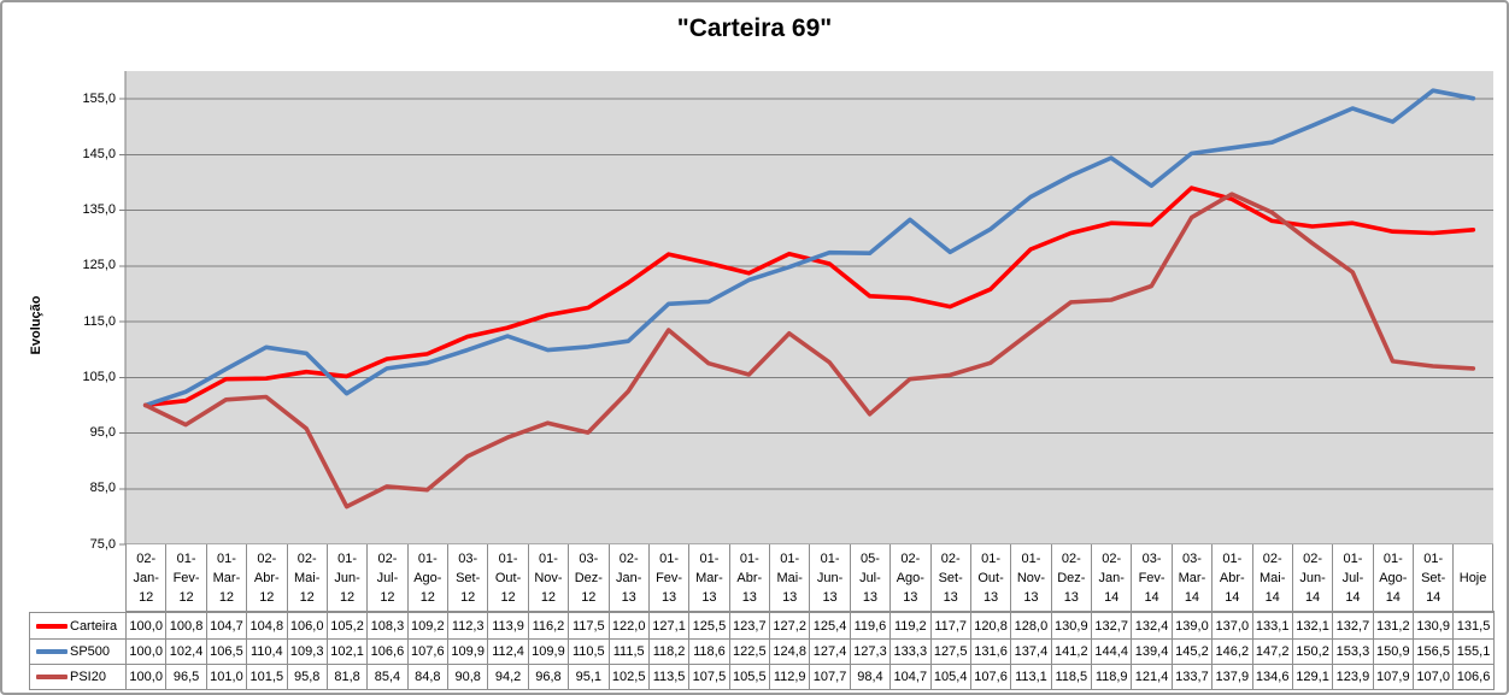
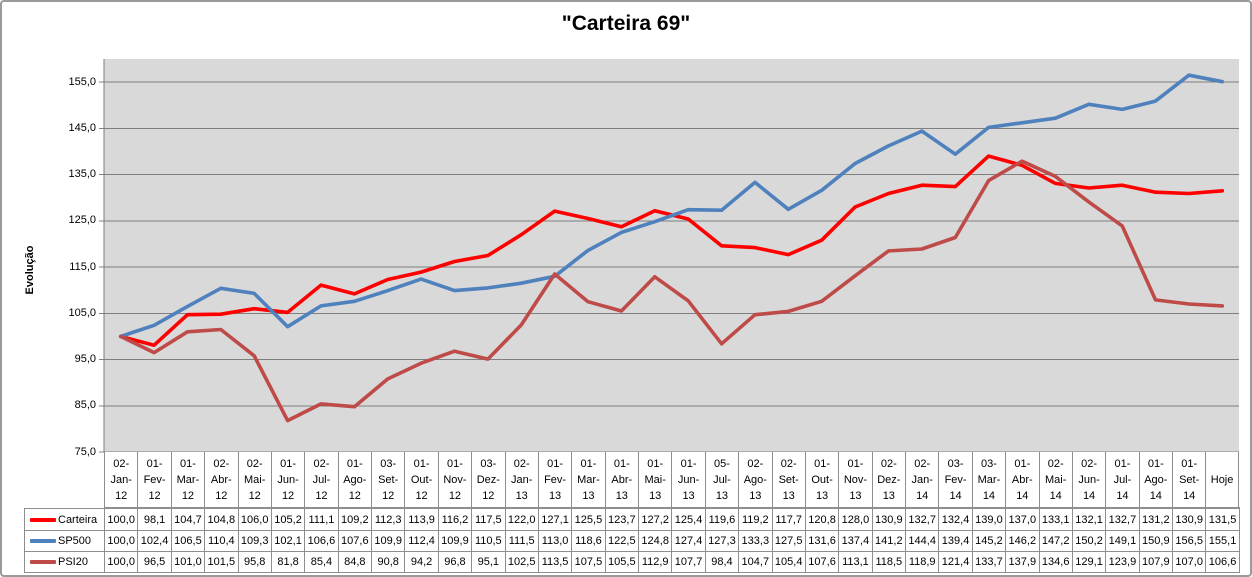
Carteira/01-Fev-12: 100,8 -> 98,1
Carteira/02-Jul-12: 108,3 -> 111,1
SP500/01-Fev-13: 118,2 -> 113,0
SP500/01-Jul-14: 153,3 -> 149,1
